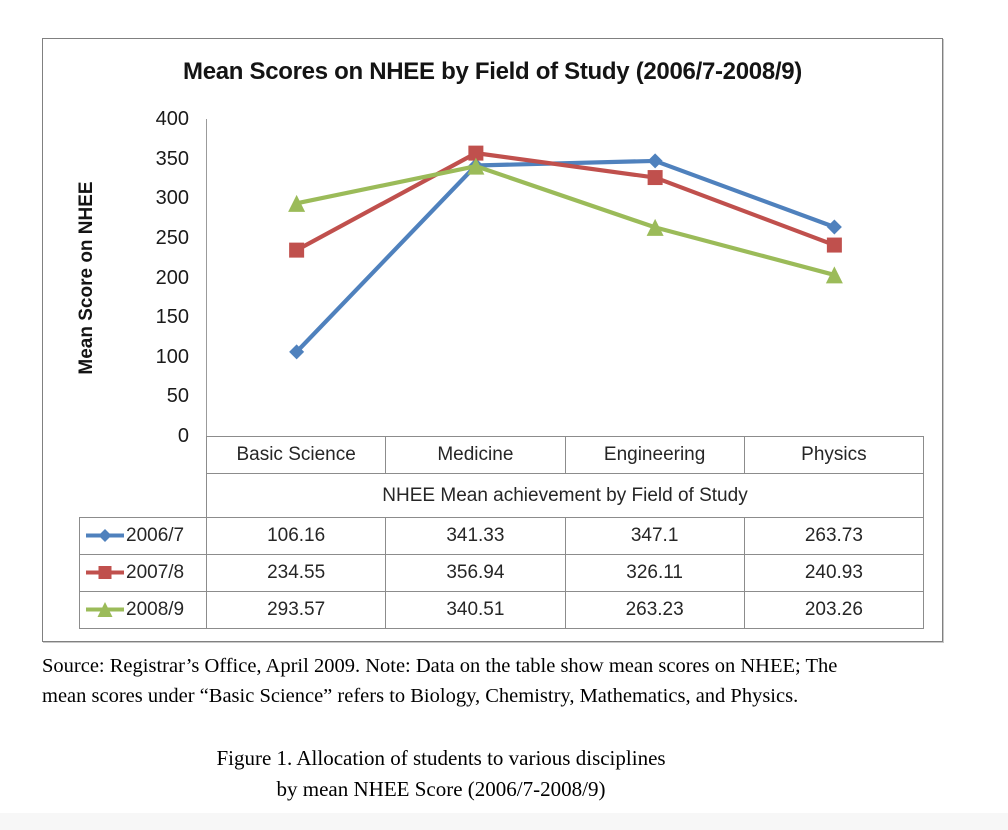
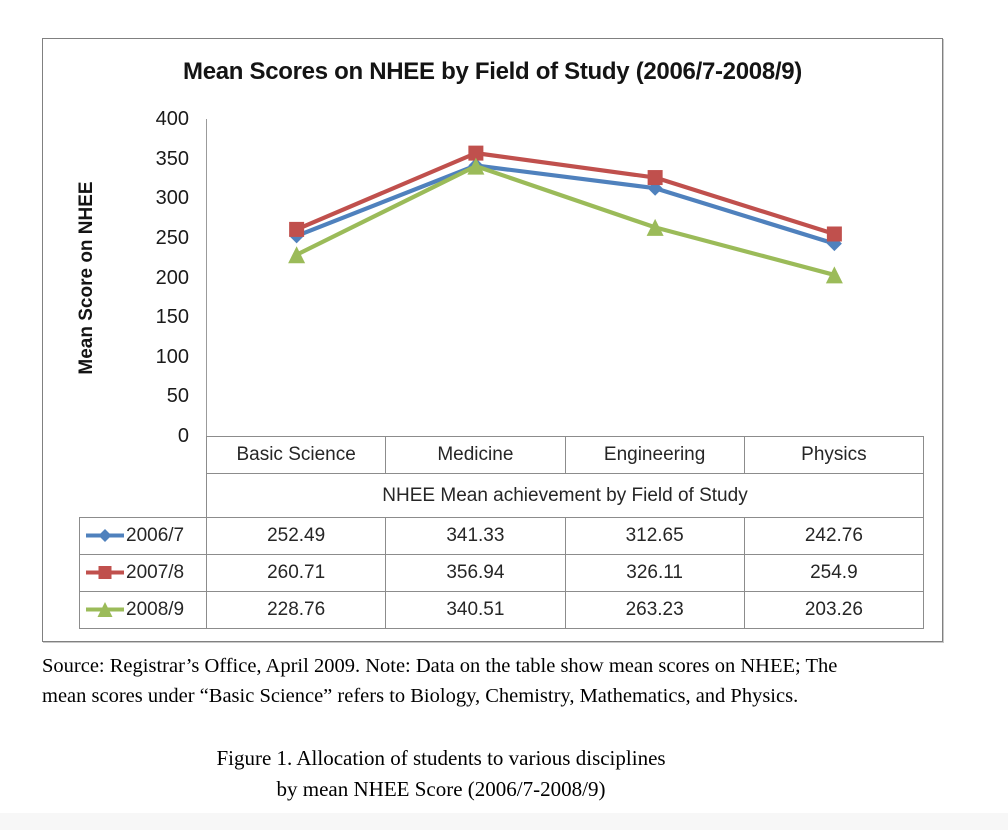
2006/7/Basic Science: 106.16 -> 252.49
2007/8/Basic Science: 234.55 -> 260.71
2008/9/Basic Science: 293.57 -> 228.76
2006/7/Engineering: 347.1 -> 312.65
2006/7/Physics: 263.73 -> 242.76
2007/8/Physics: 240.93 -> 254.9
